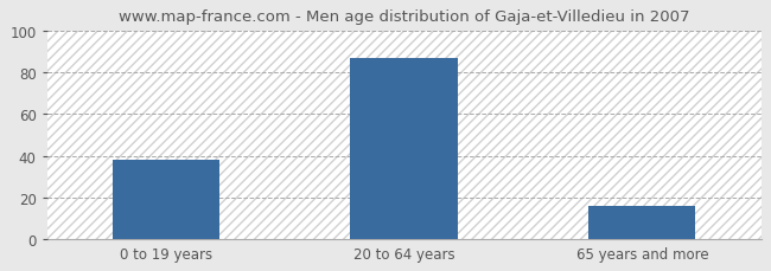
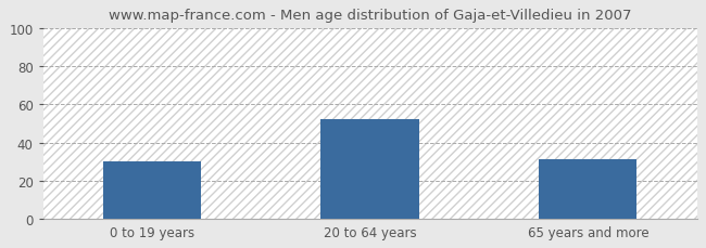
0 to 19 years: 38 -> 30
20 to 64 years: 87 -> 52
65 years and more: 16 -> 31
